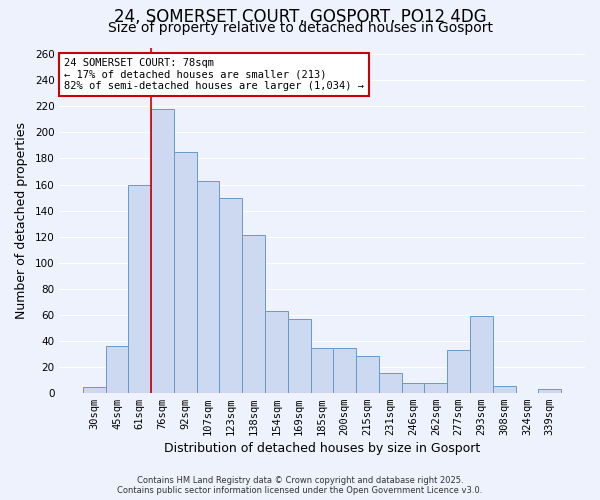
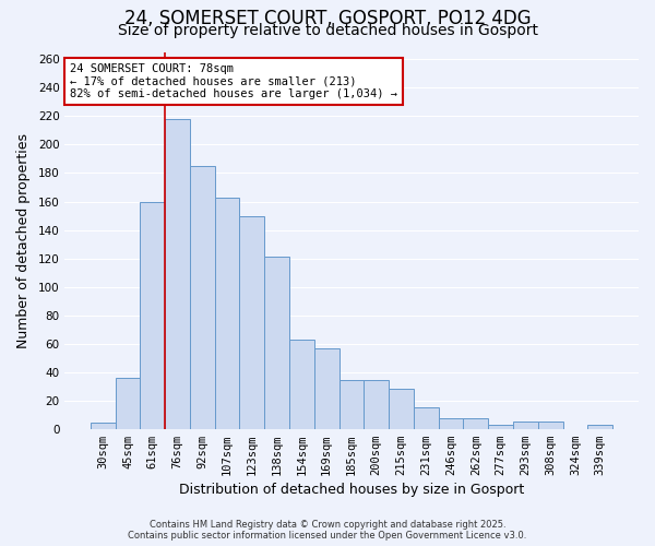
277sqm: 33 -> 3
293sqm: 59 -> 6
